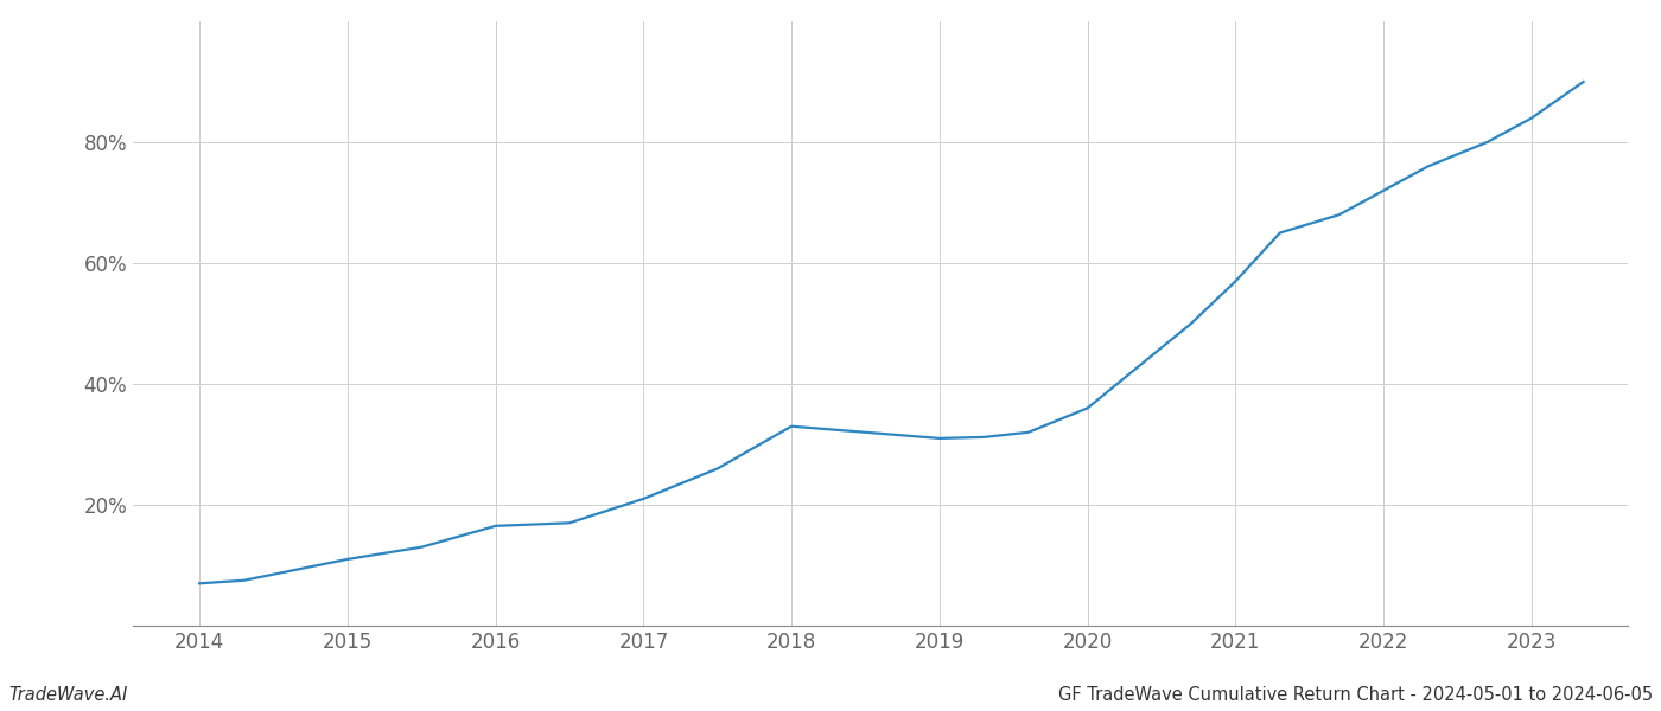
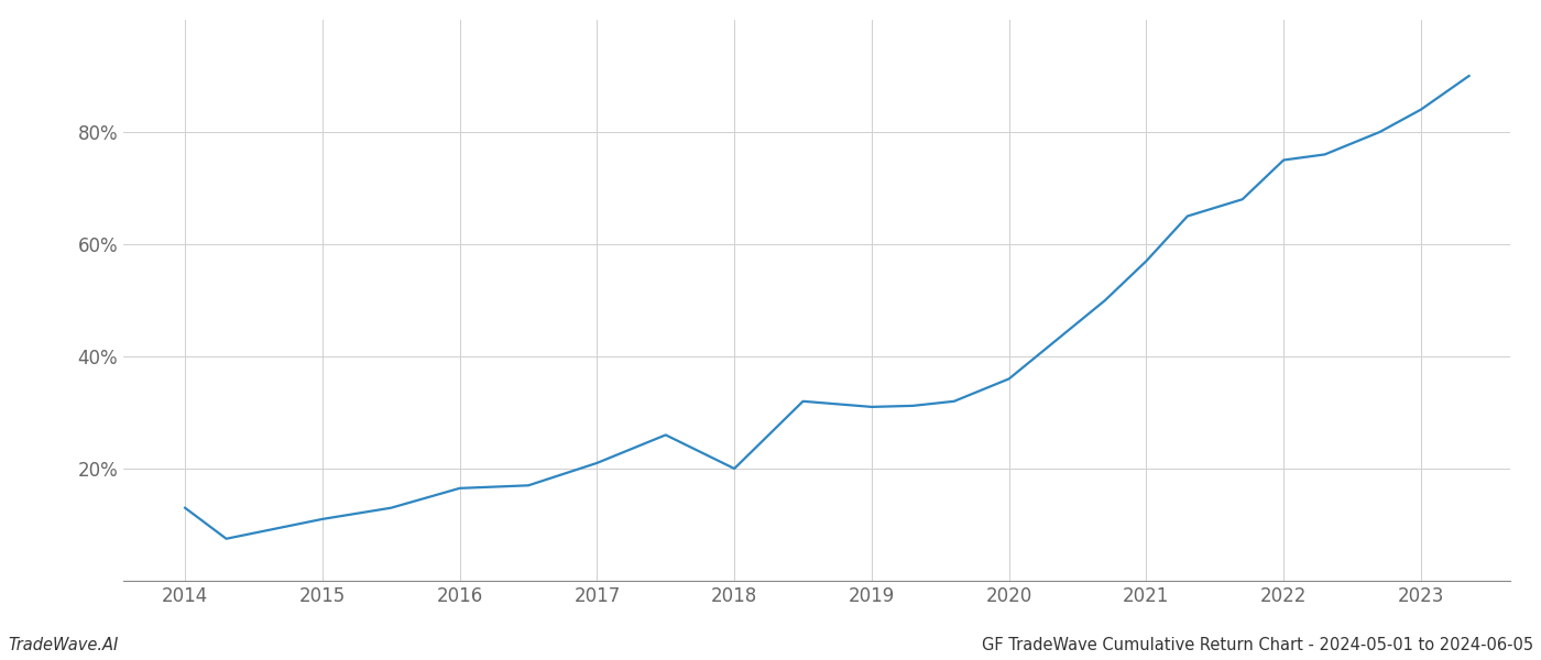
2014: 7.0% -> 13.0%
2018: 33.0% -> 20.0%
2022: 72.0% -> 75.0%
